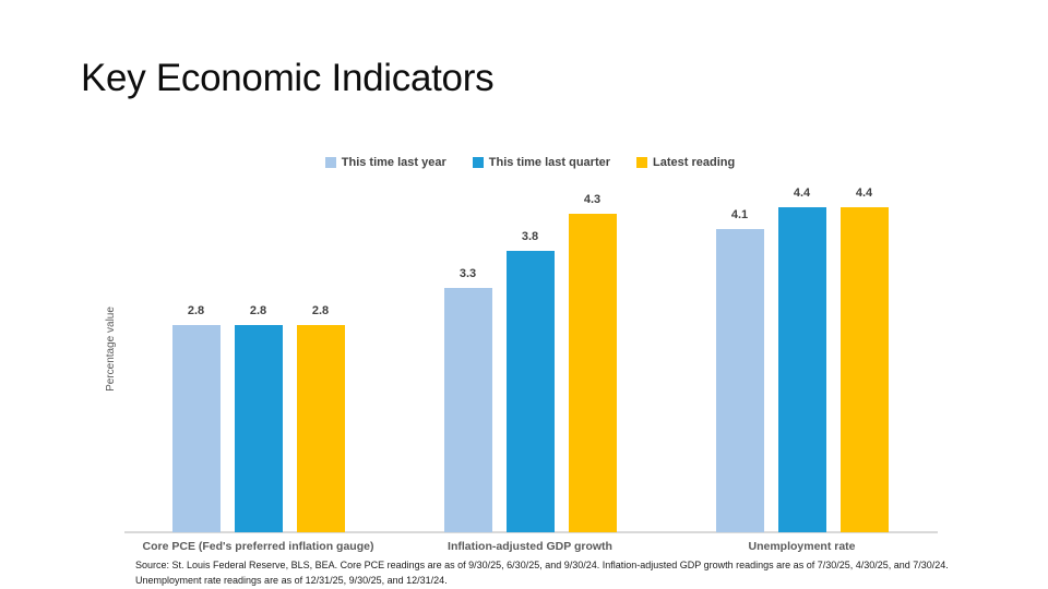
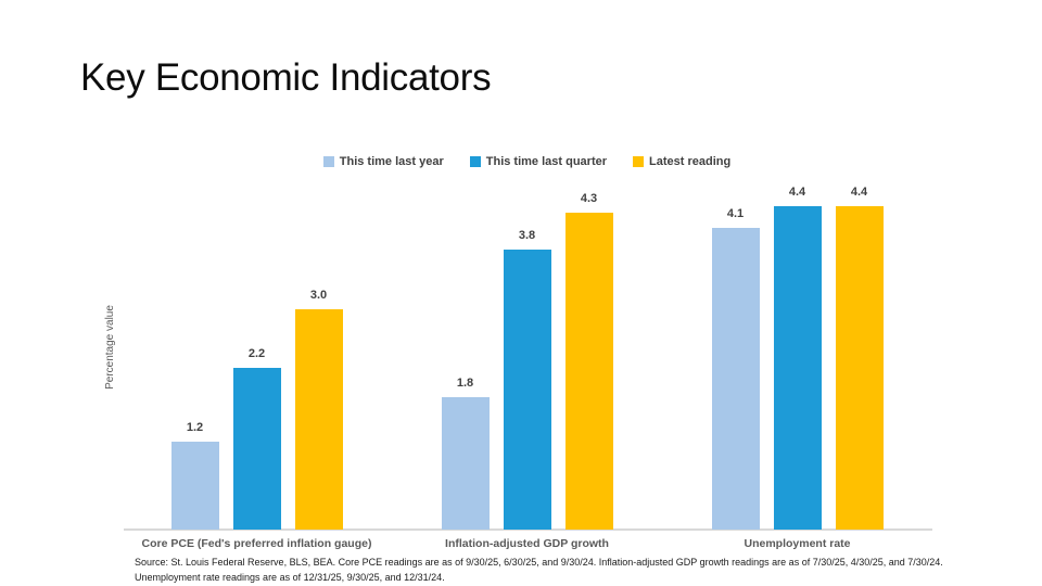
This time last year/Core PCE (Fed's preferred inflation gauge): 2.8 -> 1.2
This time last quarter/Core PCE (Fed's preferred inflation gauge): 2.8 -> 2.2
Latest reading/Core PCE (Fed's preferred inflation gauge): 2.8 -> 3.0
This time last year/Inflation-adjusted GDP growth: 3.3 -> 1.8
